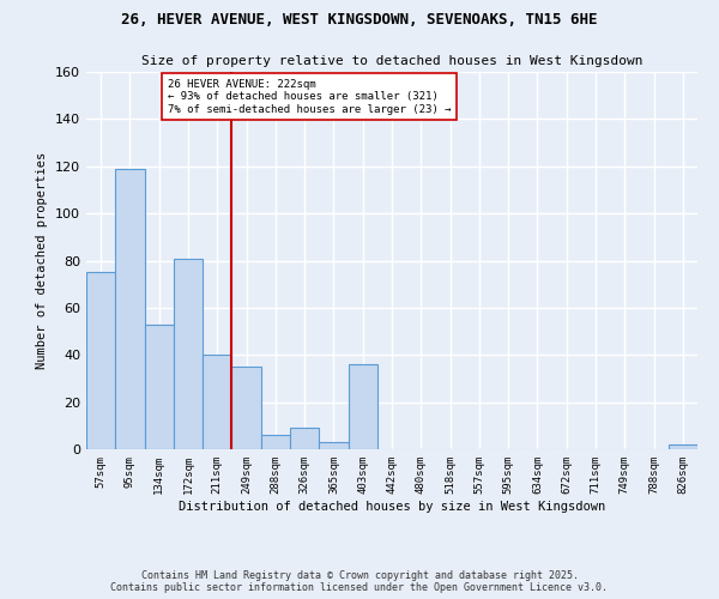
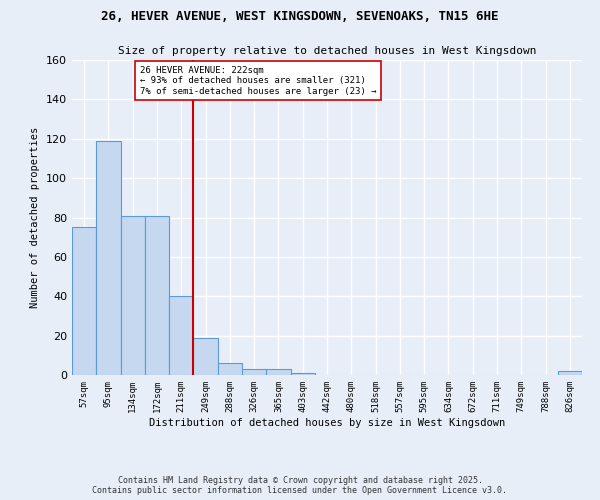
134sqm: 53 -> 81
249sqm: 35 -> 19
326sqm: 9 -> 3
403sqm: 36 -> 1
